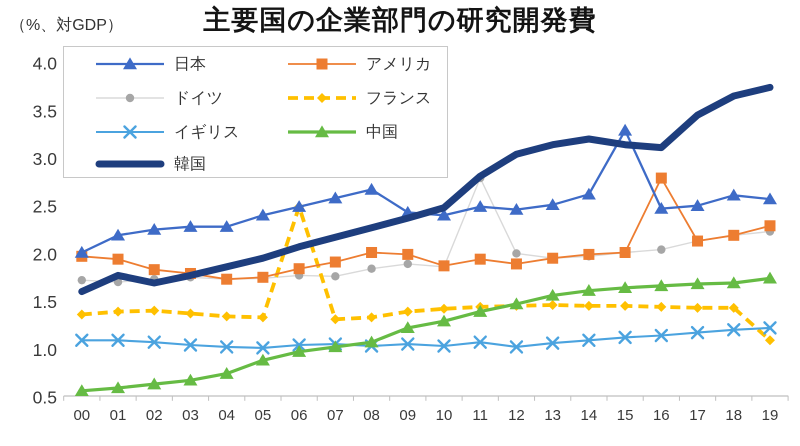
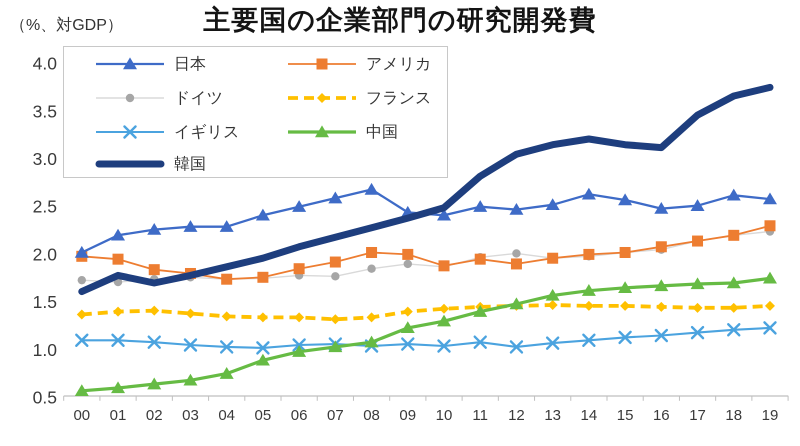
フランス/06: 2.5 -> 1.3
ドイツ/11: 2.8 -> 2.0
日本/15: 3.3 -> 2.6
アメリカ/16: 2.8 -> 2.1
フランス/19: 1.1 -> 1.5
